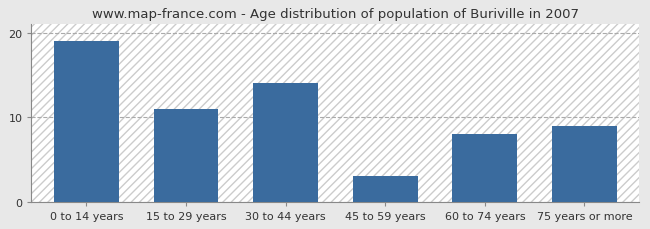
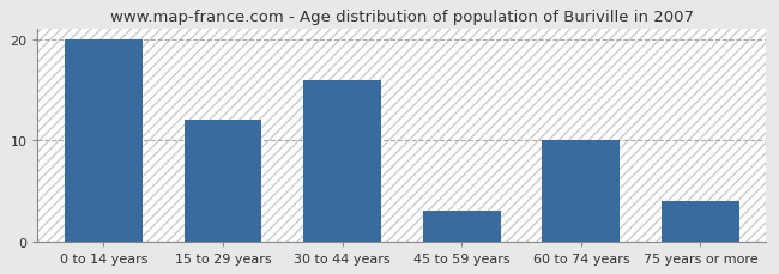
0 to 14 years: 19 -> 20
15 to 29 years: 11 -> 12
30 to 44 years: 14 -> 16
60 to 74 years: 8 -> 10
75 years or more: 9 -> 4
